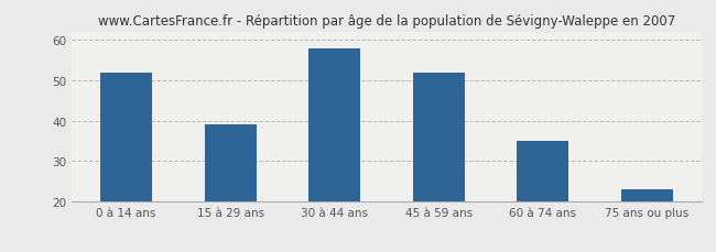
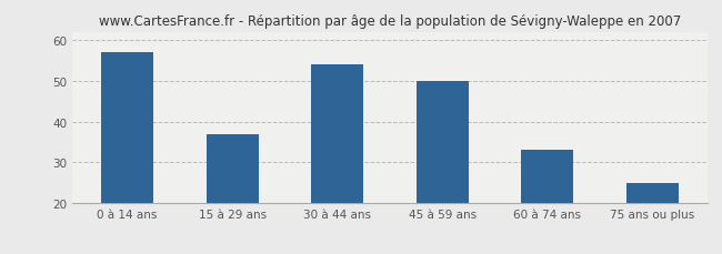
0 à 14 ans: 52 -> 57
15 à 29 ans: 39 -> 37
30 à 44 ans: 58 -> 54
45 à 59 ans: 52 -> 50
60 à 74 ans: 35 -> 33
75 ans ou plus: 23 -> 25
